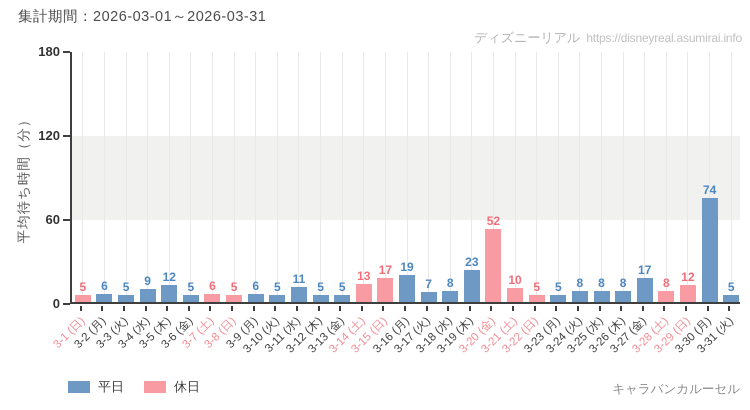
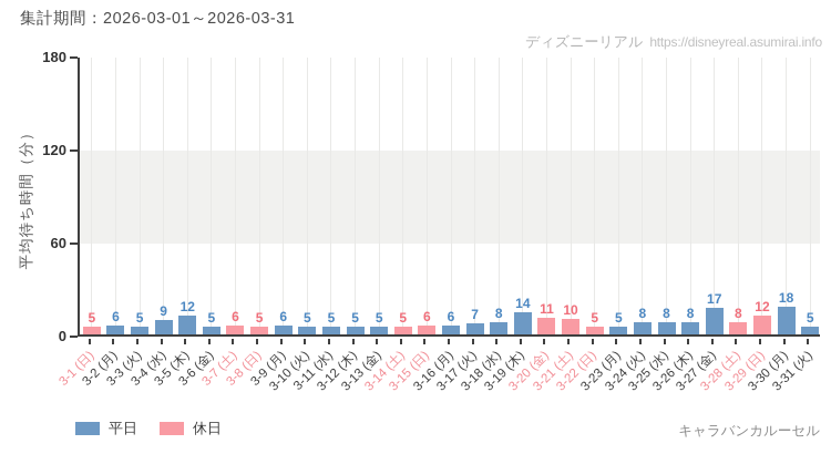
3-11 (水): 11 -> 5
3-14 (土): 13 -> 5
3-15 (日): 17 -> 6
3-16 (月): 19 -> 6
3-19 (木): 23 -> 14
3-20 (金): 52 -> 11
3-30 (月): 74 -> 18
